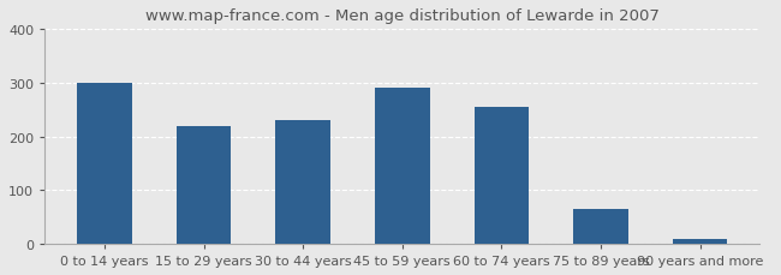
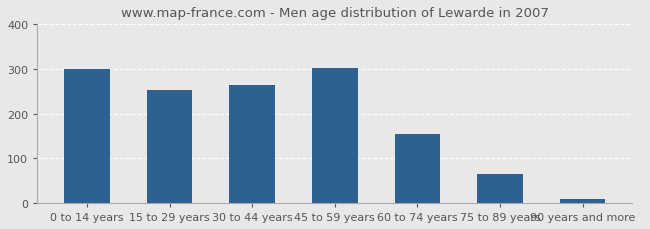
15 to 29 years: 220 -> 254
30 to 44 years: 230 -> 265
45 to 59 years: 290 -> 303
60 to 74 years: 255 -> 155
